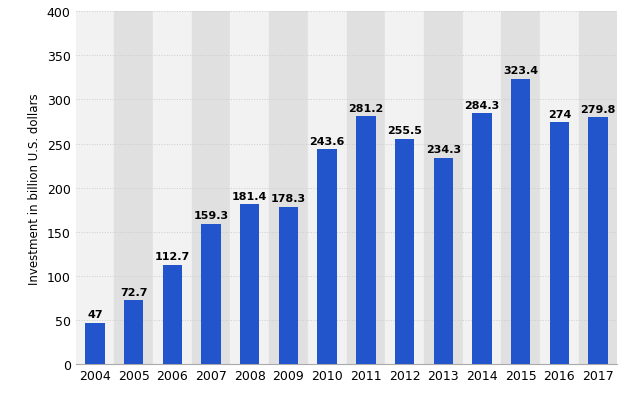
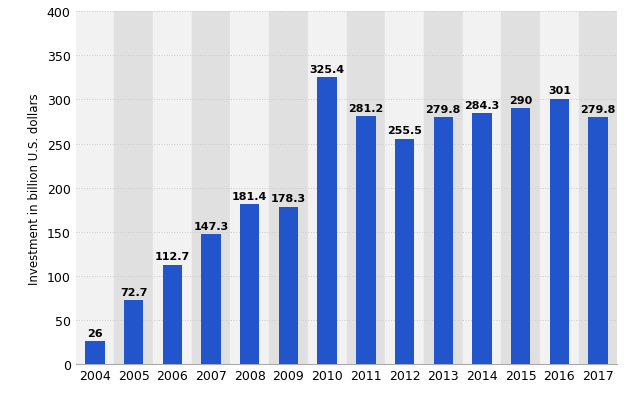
2004: 47 -> 26
2007: 159.3 -> 147.3
2010: 243.6 -> 325.4
2013: 234.3 -> 279.8
2015: 323.4 -> 290
2016: 274 -> 301
